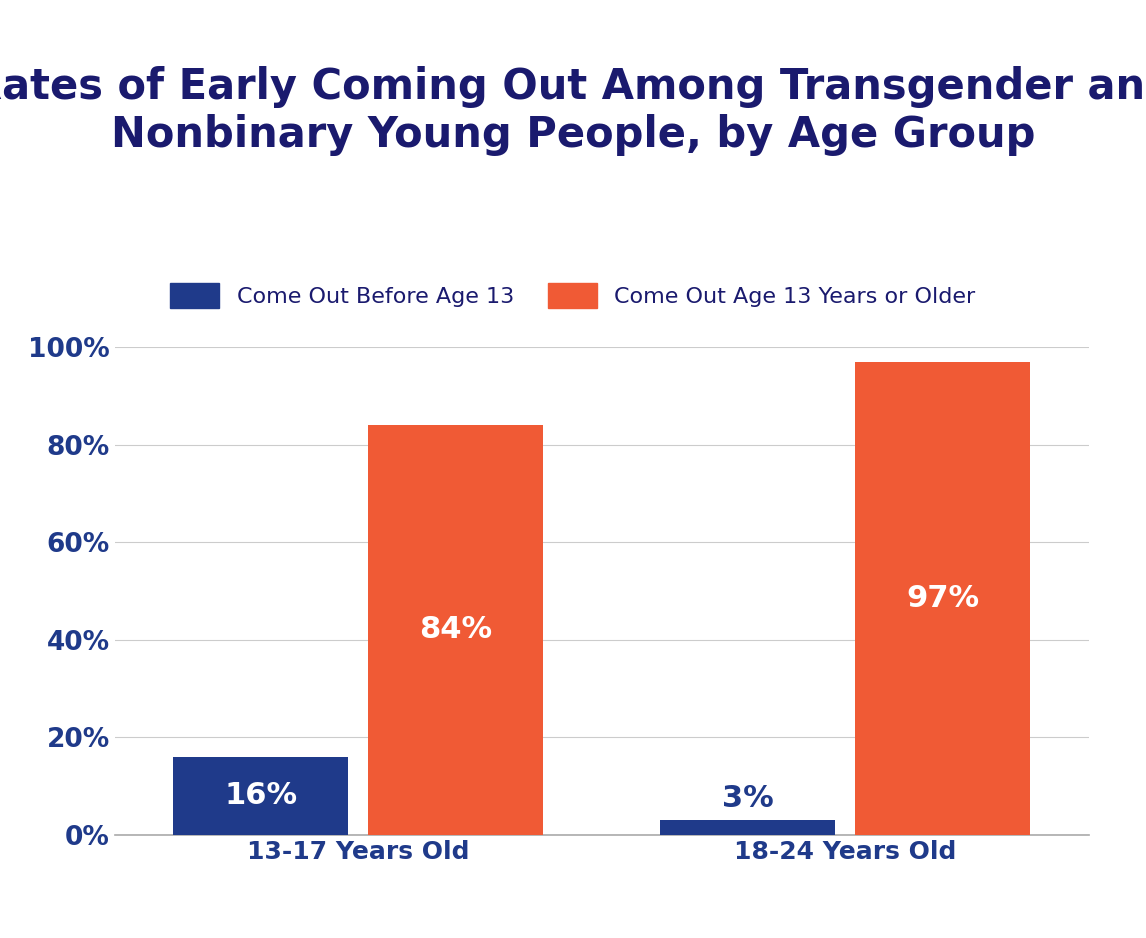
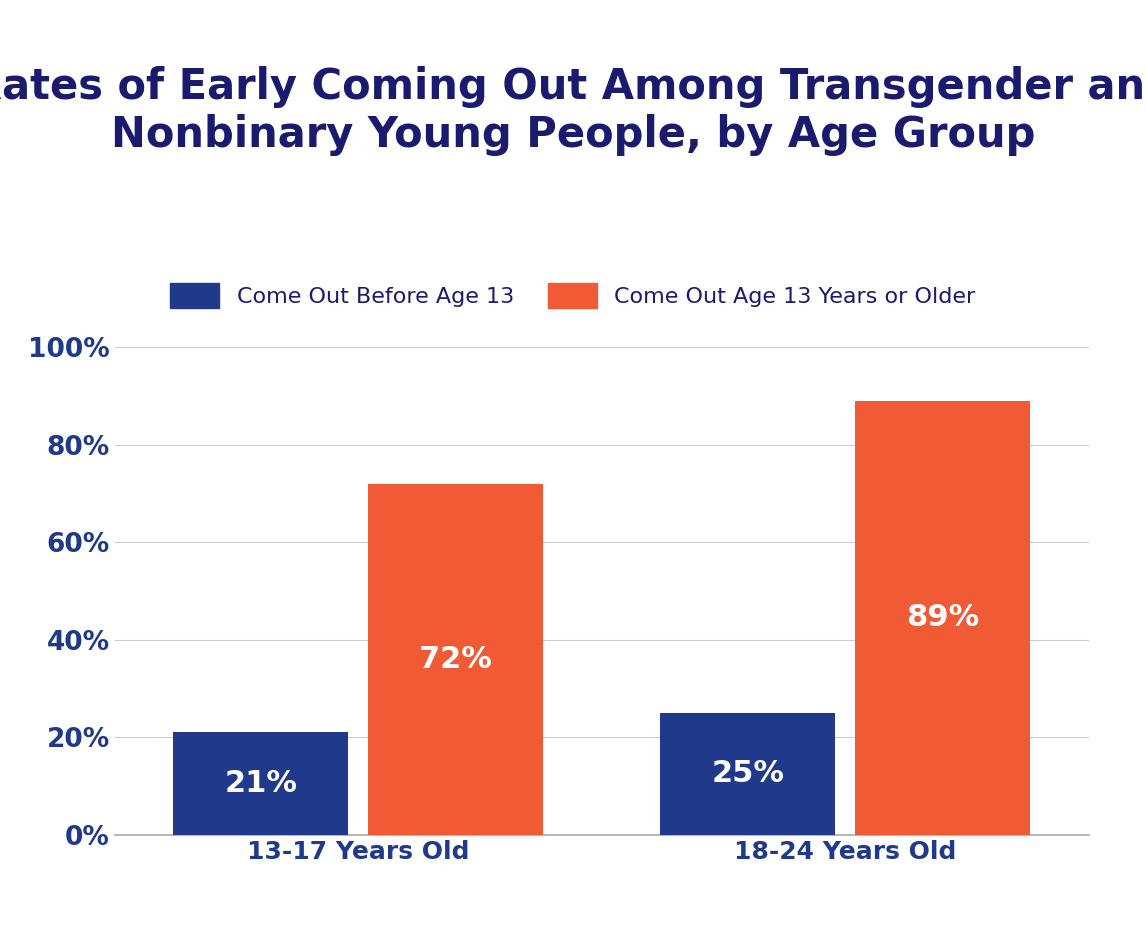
Come Out Before Age 13/13-17 Years Old: 16% -> 21%
Come Out Age 13 Years or Older/13-17 Years Old: 84% -> 72%
Come Out Before Age 13/18-24 Years Old: 3% -> 25%
Come Out Age 13 Years or Older/18-24 Years Old: 97% -> 89%
